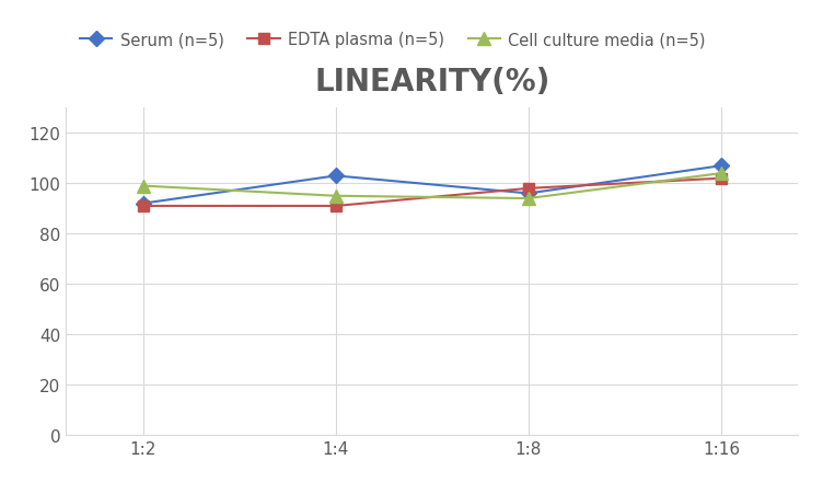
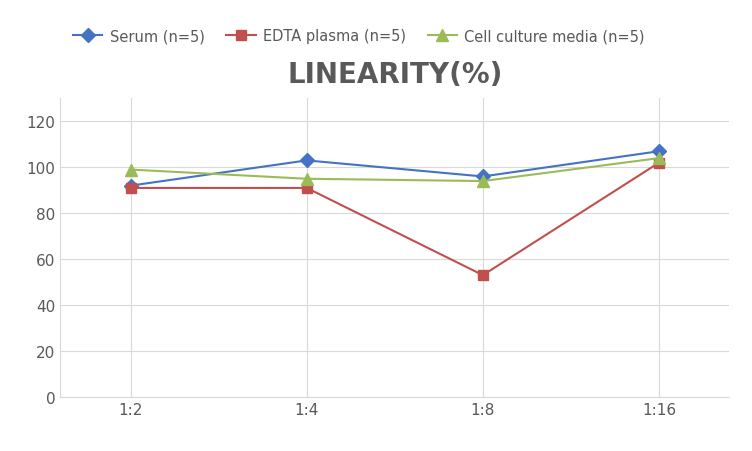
EDTA plasma (n=5)/1:8: 98 -> 53
